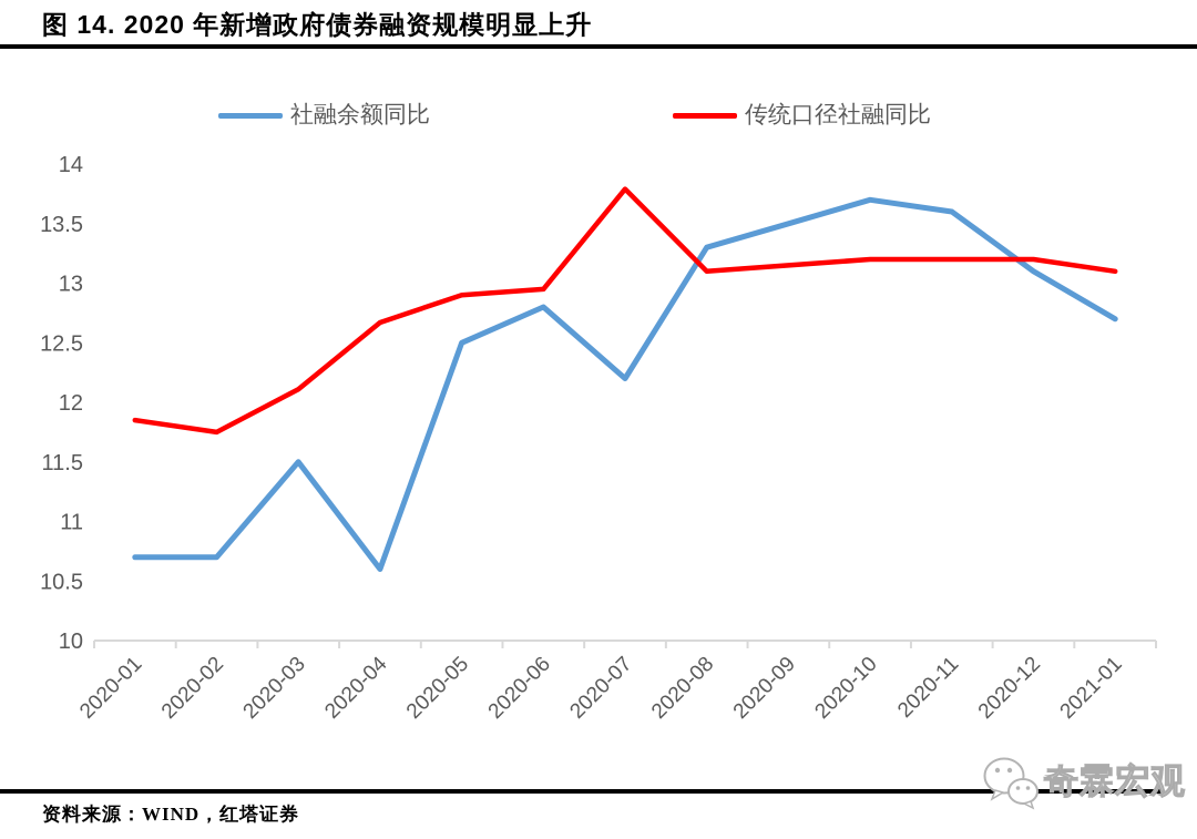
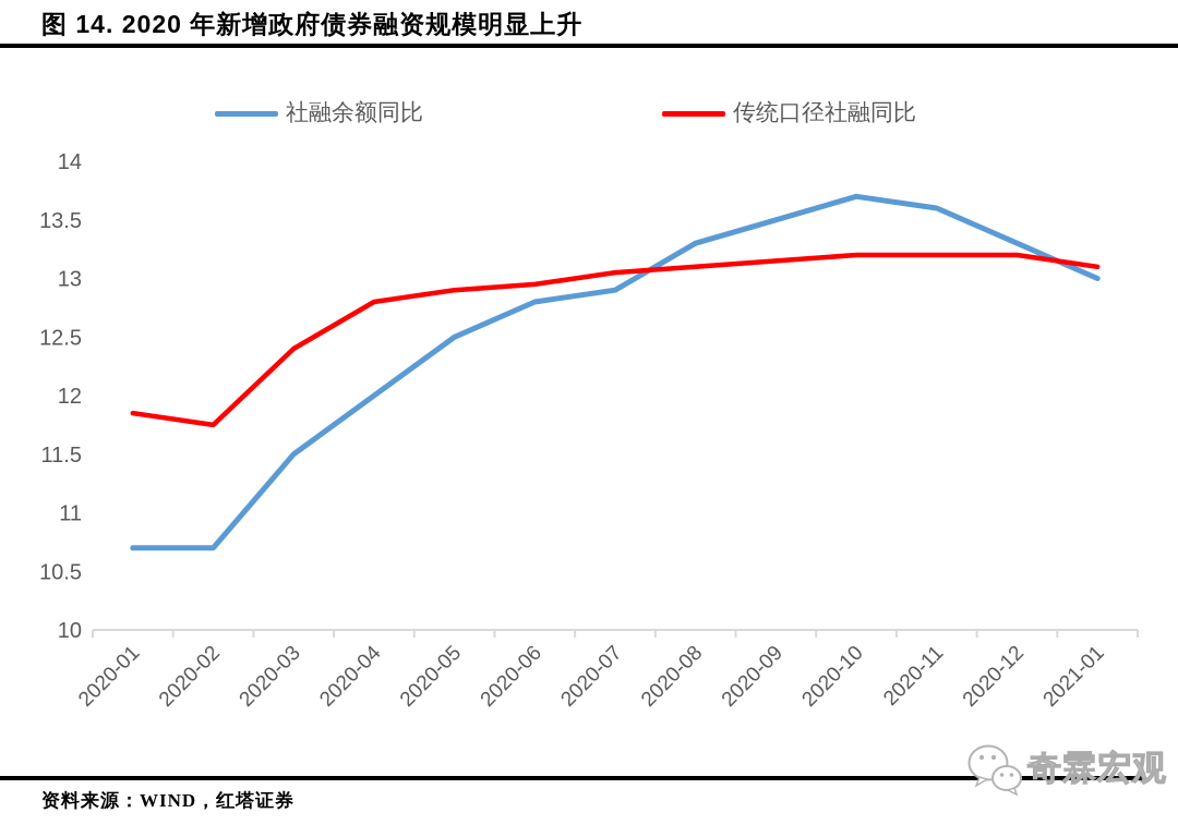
传统口径社融同比/2020-03: 12.11 -> 12.40
社融余额同比/2020-04: 10.6 -> 12.0
传统口径社融同比/2020-04: 12.67 -> 12.80
社融余额同比/2020-07: 12.2 -> 12.9
传统口径社融同比/2020-07: 13.79 -> 13.05
社融余额同比/2020-12: 13.1 -> 13.3
社融余额同比/2021-01: 12.7 -> 13.0
